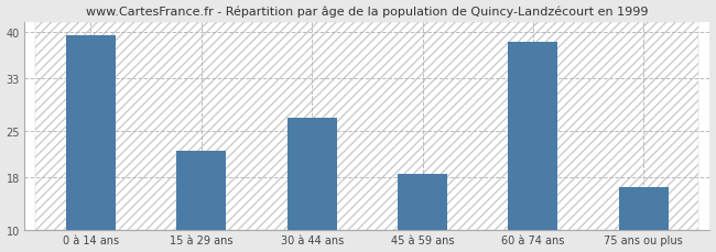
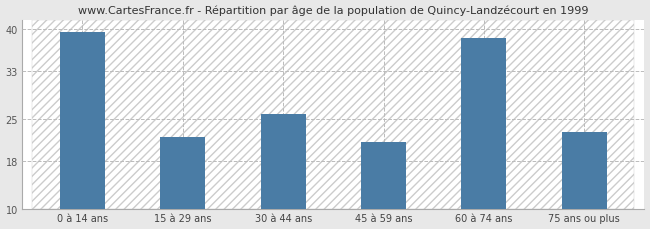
30 à 44 ans: 27.0 -> 25.8
45 à 59 ans: 18.5 -> 21.2
75 ans ou plus: 16.5 -> 22.8
